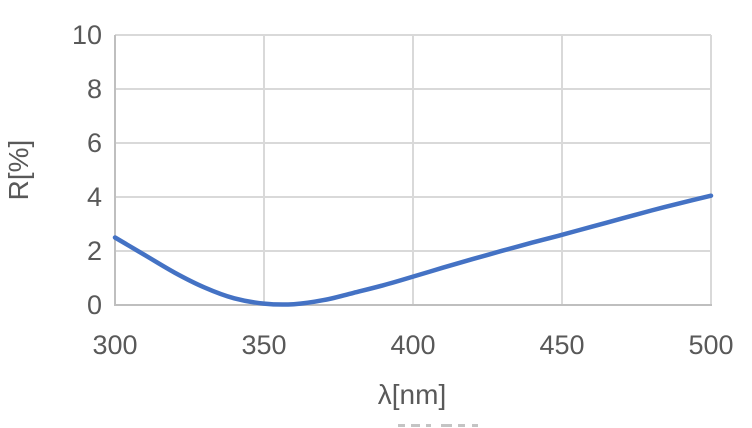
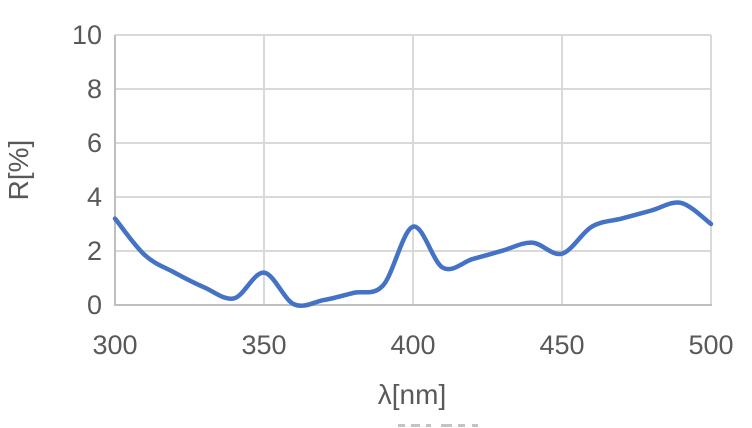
300: 2.5 -> 3.2
350: 0.1 -> 1.2
400: 1.1 -> 2.9
450: 2.6 -> 1.9
500: 4.0 -> 3.0
